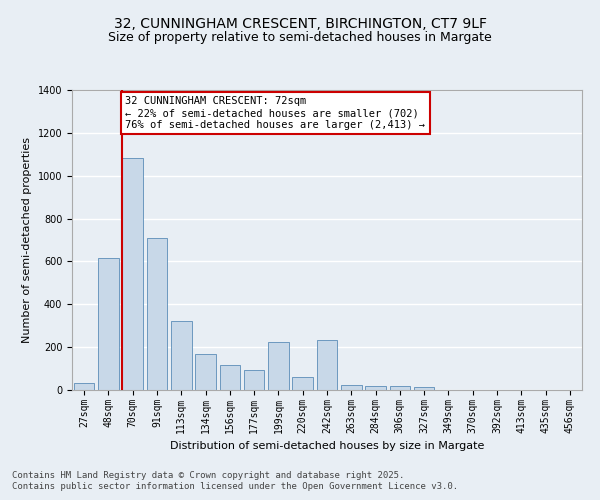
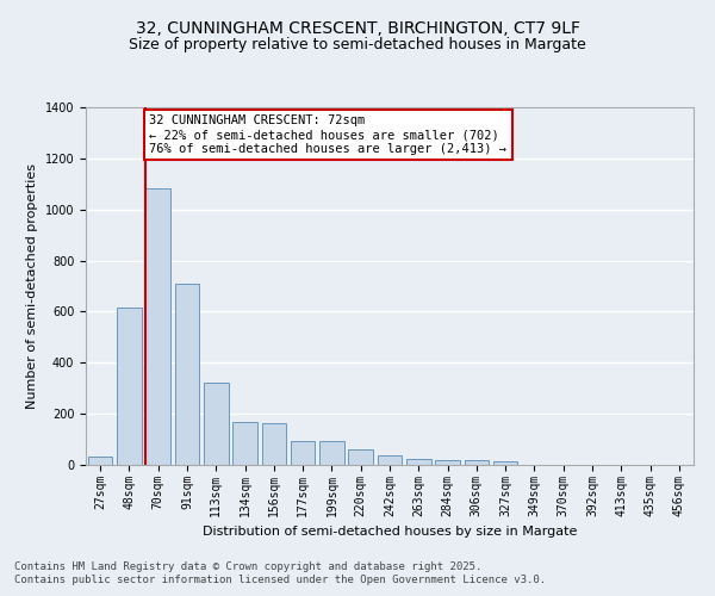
156sqm: 115 -> 165
199sqm: 225 -> 95
242sqm: 235 -> 38
